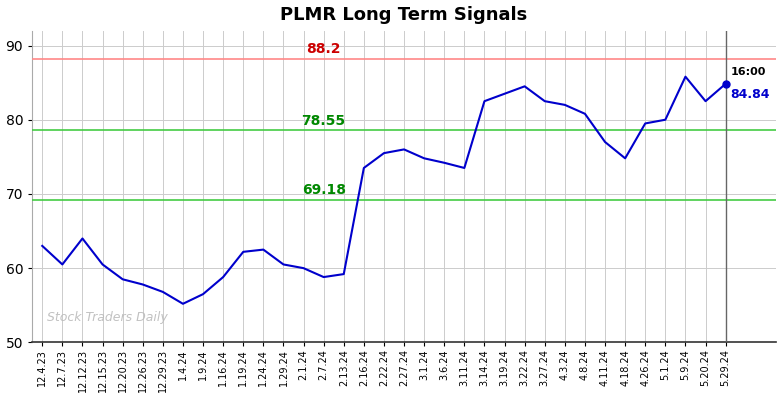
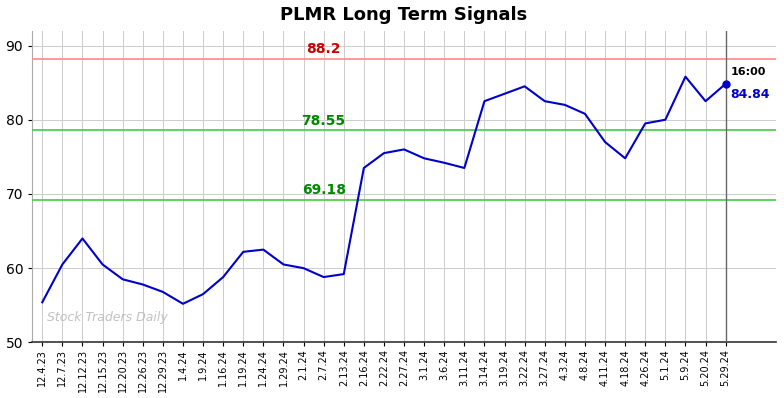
12.4.23: 63.0 -> 55.4
